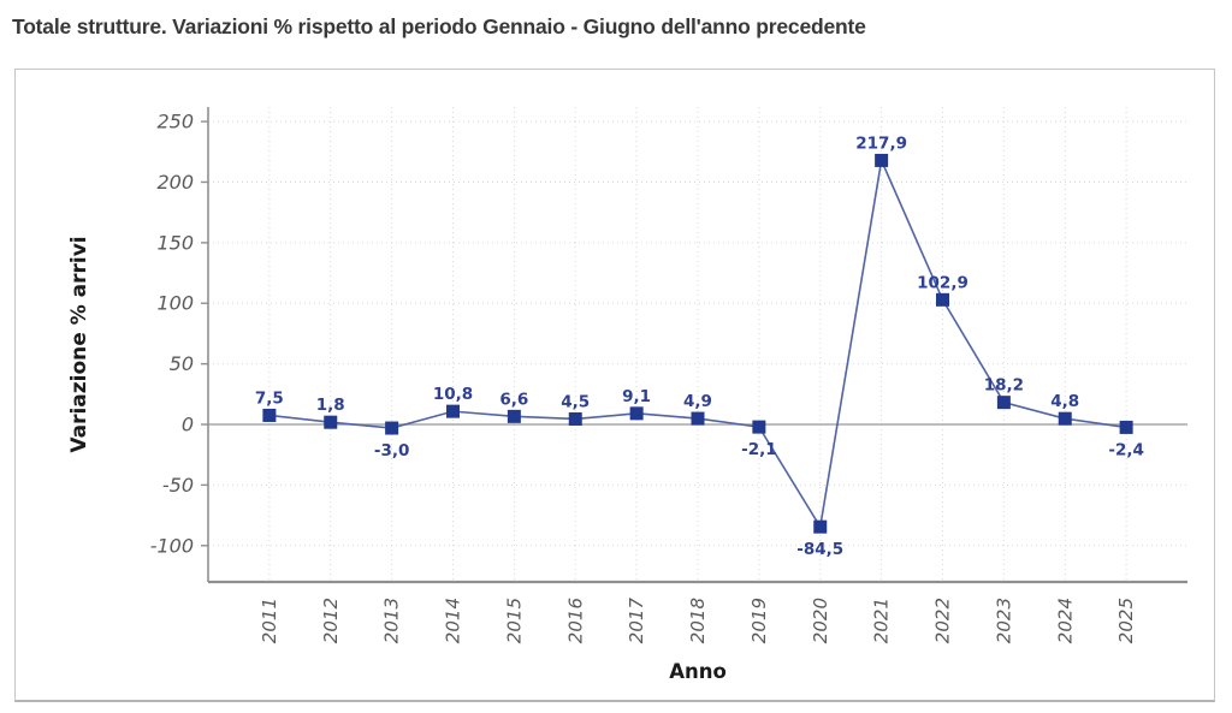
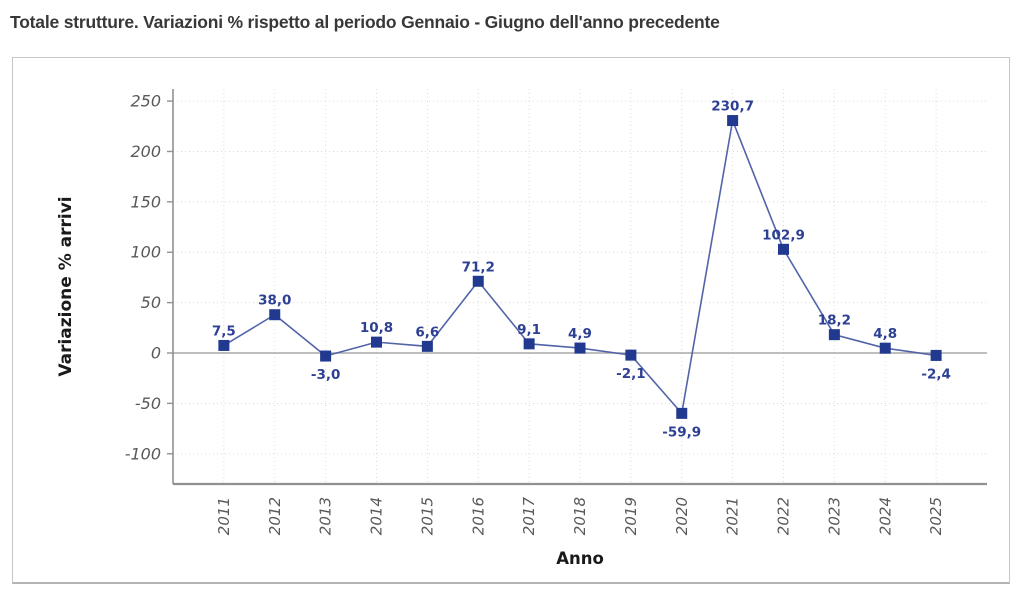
2012: 1,8 -> 38,0
2016: 4,5 -> 71,2
2020: -84,5 -> -59,9
2021: 217,9 -> 230,7
